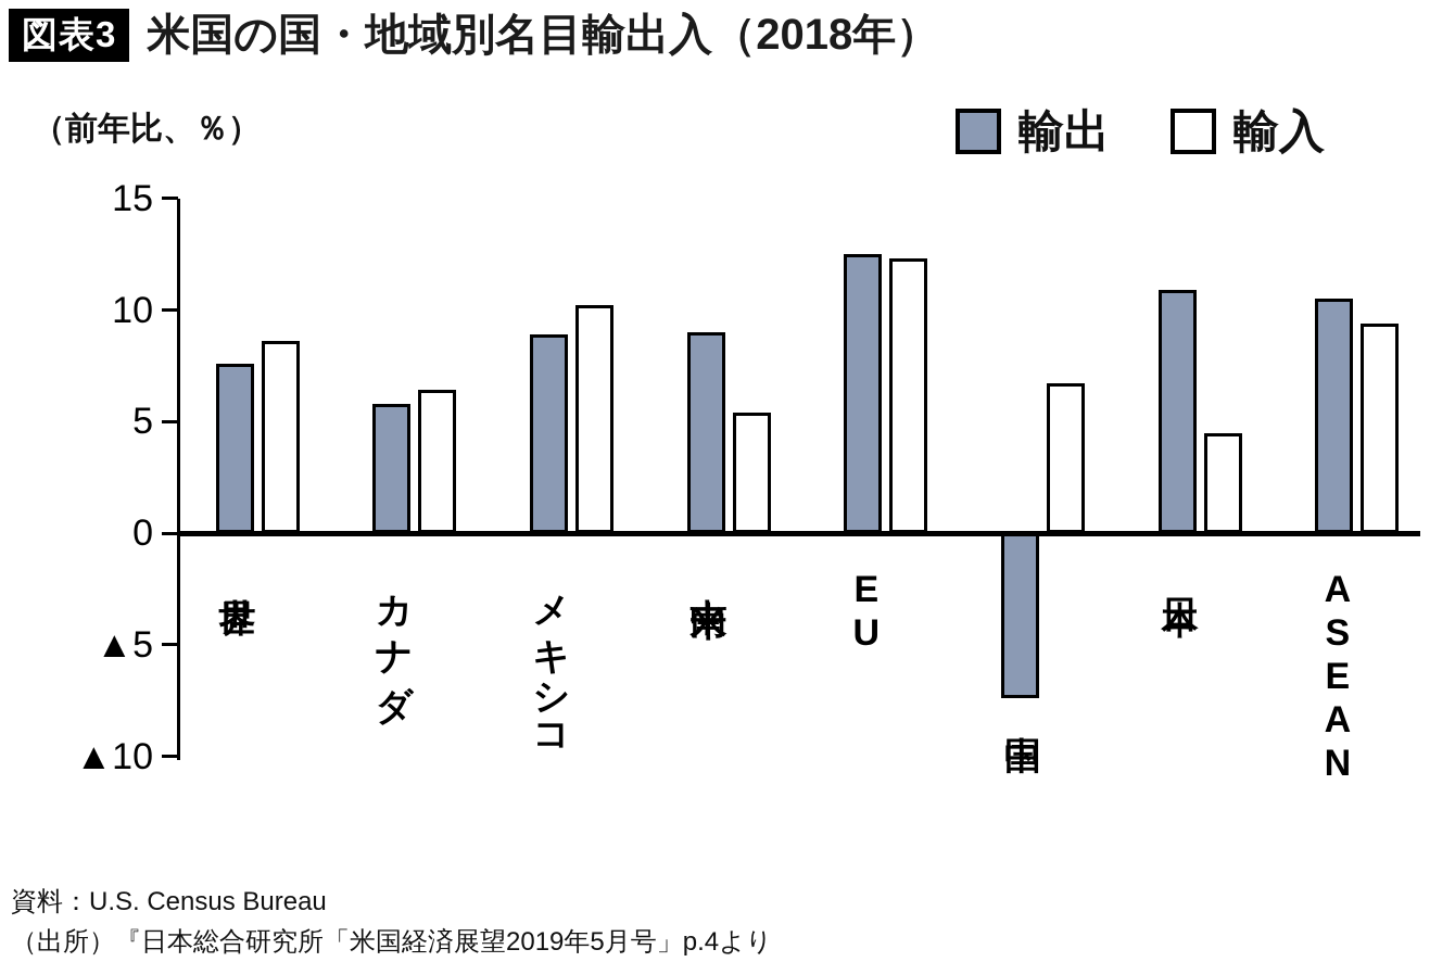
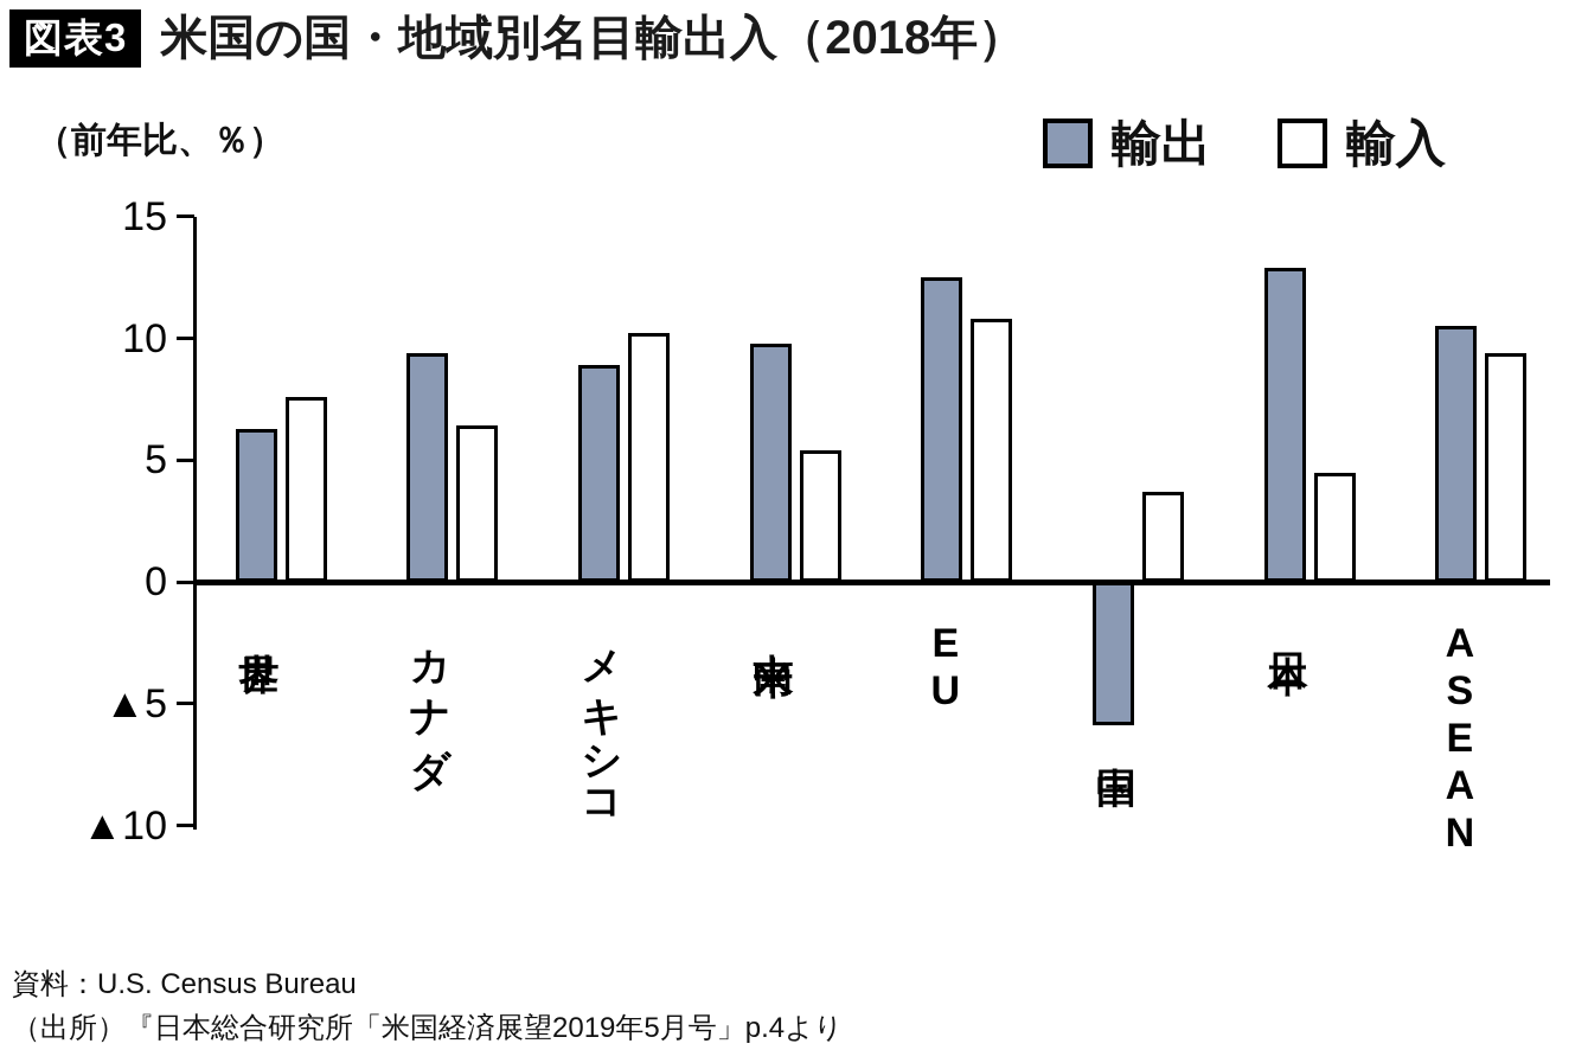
輸出/世界: 7.6 -> 6.3
輸入/世界: 8.6 -> 7.6
輸出/カナダ: 5.8 -> 9.4
輸出/中南米: 9.0 -> 9.8
輸入/EU: 12.3 -> 10.8
輸出/中国: -7.4 -> -5.9
輸入/中国: 6.7 -> 3.7
輸出/日本: 10.9 -> 12.9
